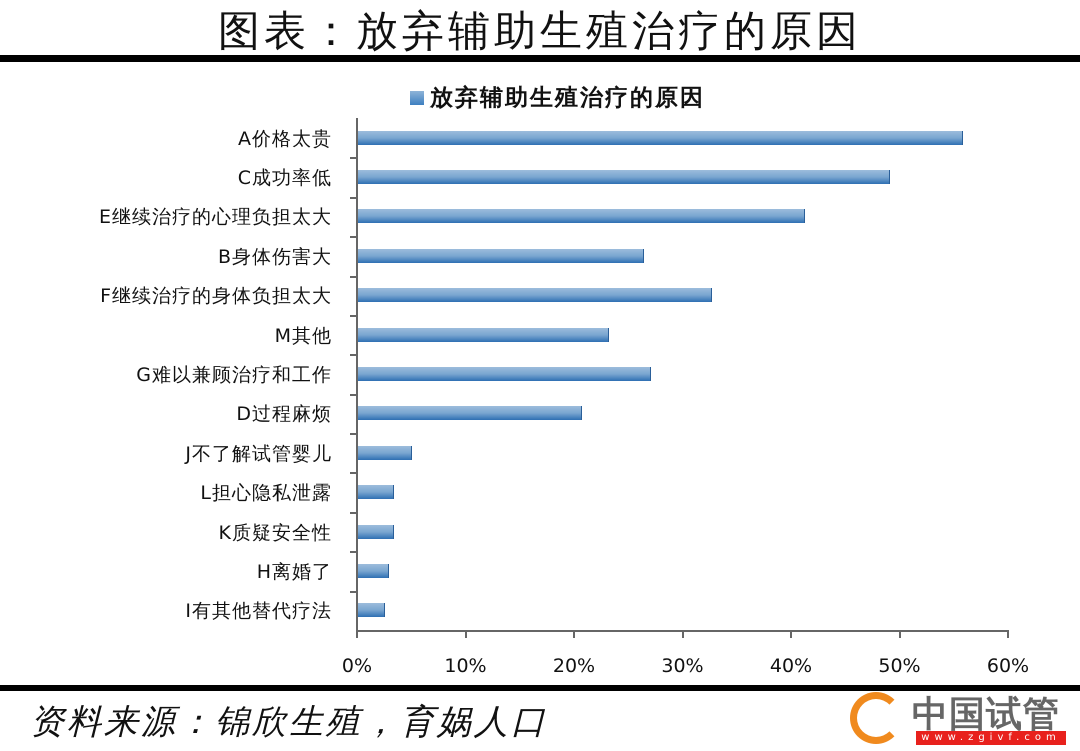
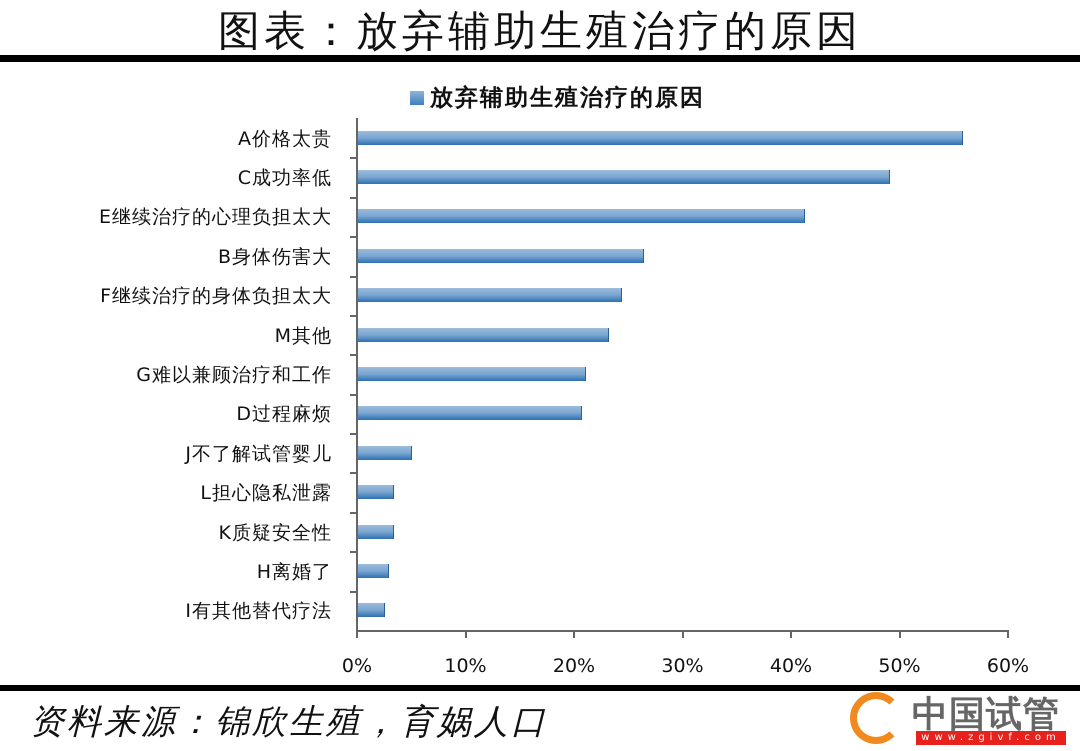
F继续治疗的身体负担太大: 32.6% -> 24.3%
G难以兼顾治疗和工作: 27.0% -> 21.0%
